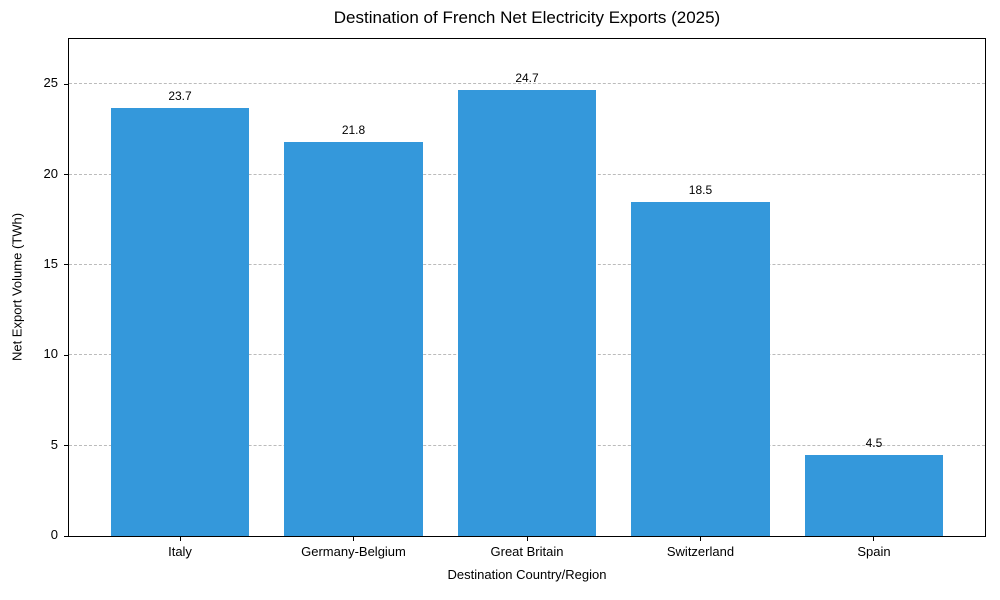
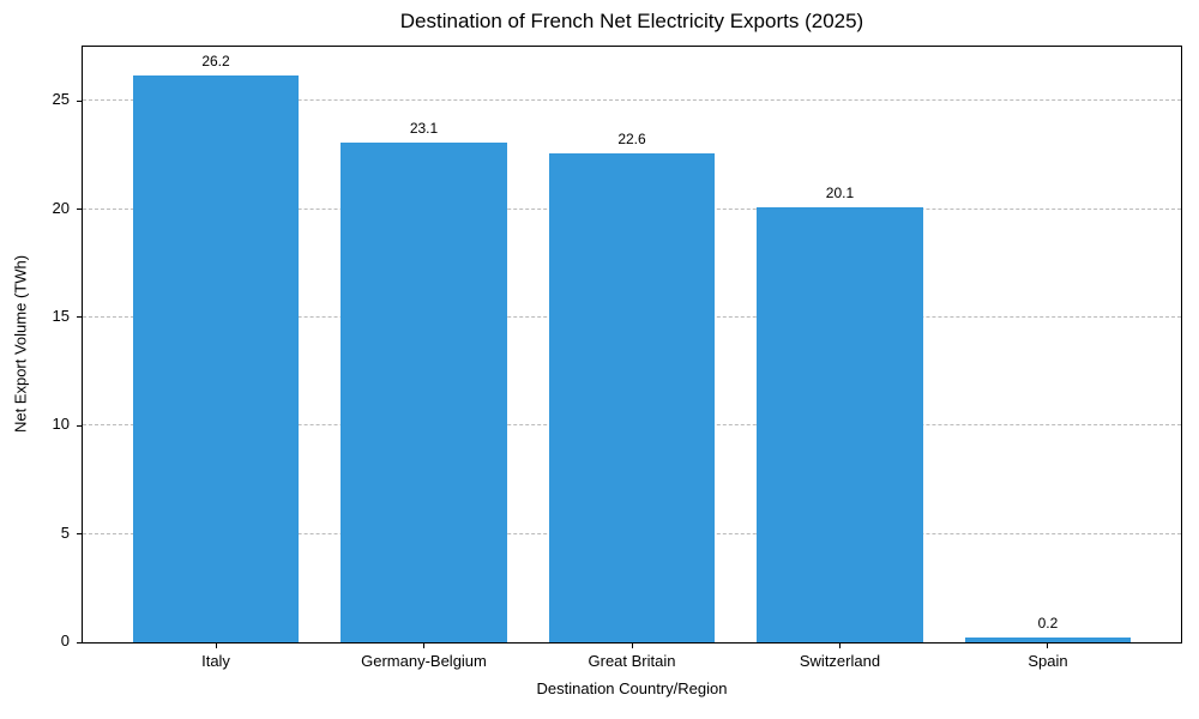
Italy: 23.7 -> 26.2
Germany-Belgium: 21.8 -> 23.1
Great Britain: 24.7 -> 22.6
Switzerland: 18.5 -> 20.1
Spain: 4.5 -> 0.2
